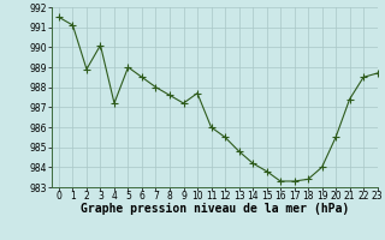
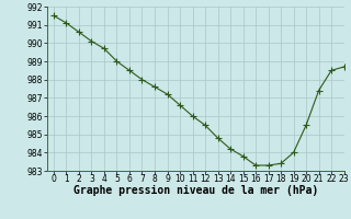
2: 988.9 -> 990.6
4: 987.2 -> 989.7
10: 987.7 -> 986.6
